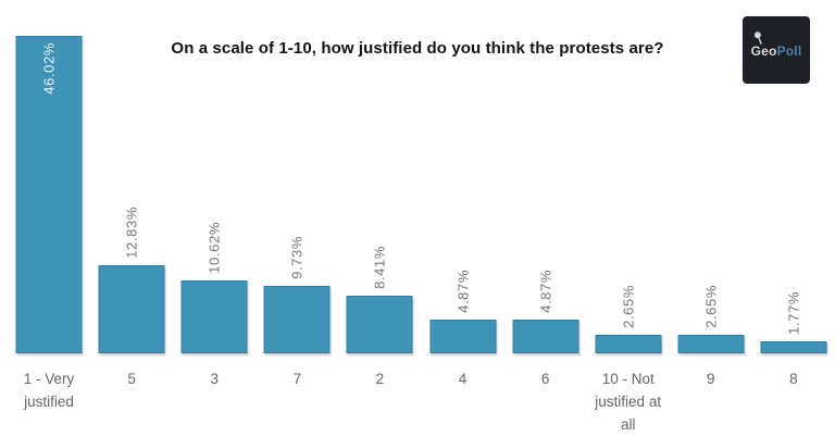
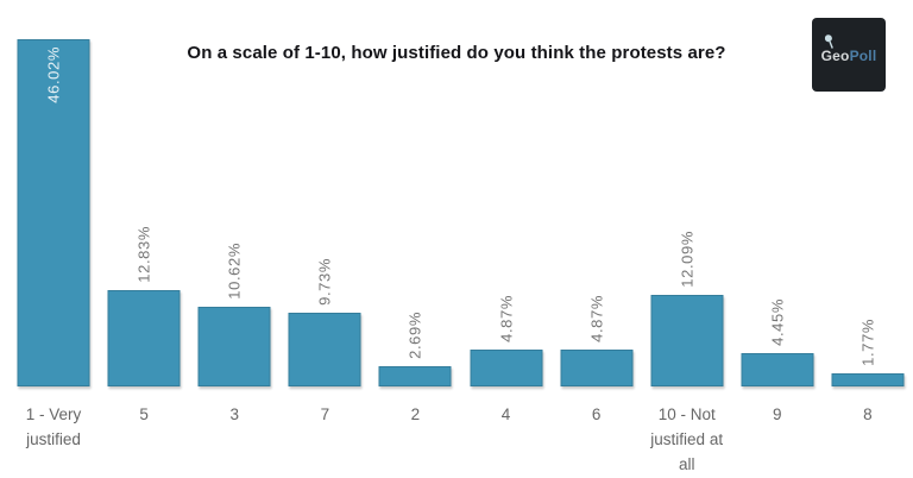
2: 8.41% -> 2.69%
10 - Not justified at all: 2.65% -> 12.09%
9: 2.65% -> 4.45%
